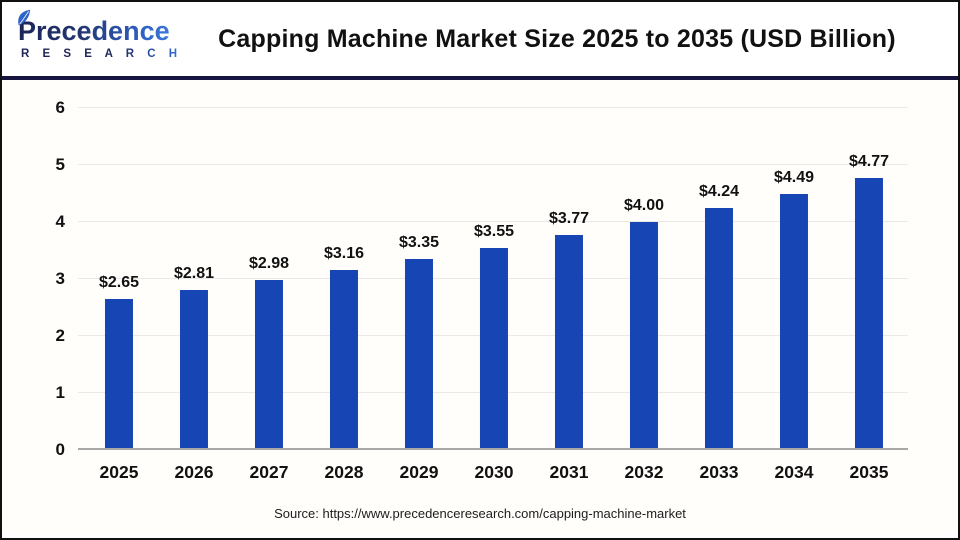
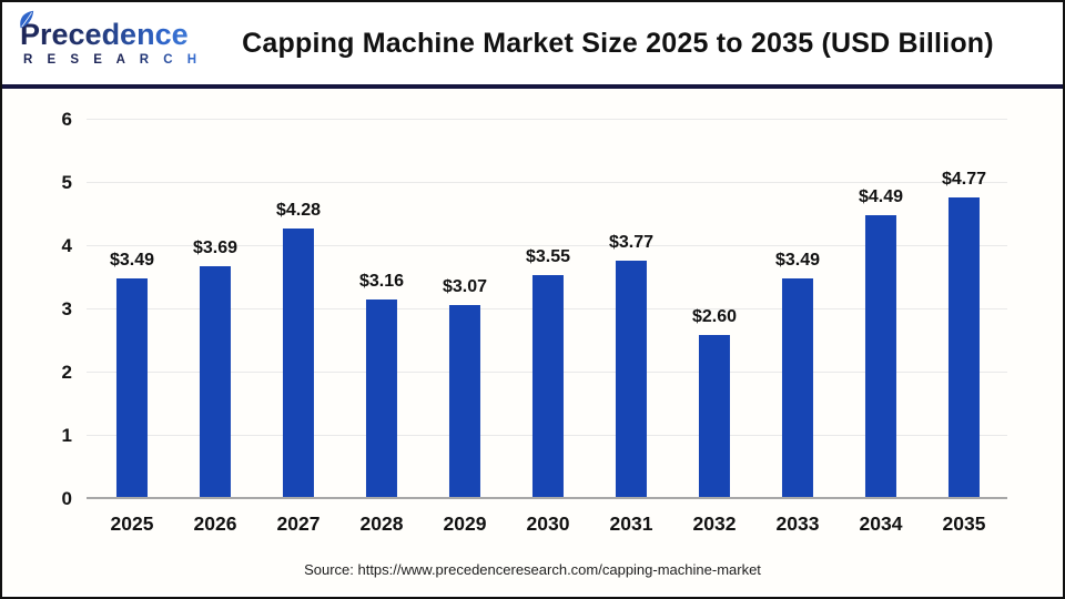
2025: $2.65 -> $3.49
2026: $2.81 -> $3.69
2027: $2.98 -> $4.28
2029: $3.35 -> $3.07
2032: $4.00 -> $2.60
2033: $4.24 -> $3.49
